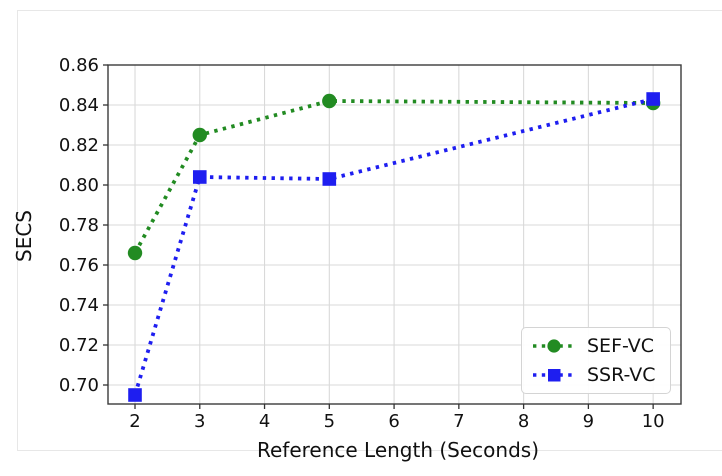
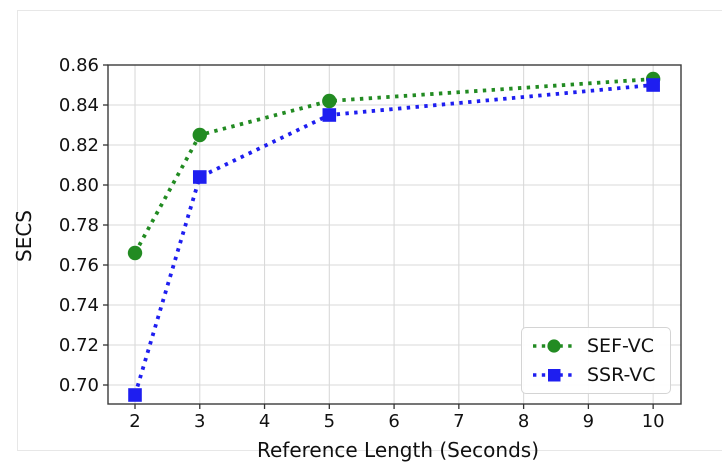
SSR-VC/5: 0.803 -> 0.835
SEF-VC/10: 0.841 -> 0.853
SSR-VC/10: 0.843 -> 0.850
